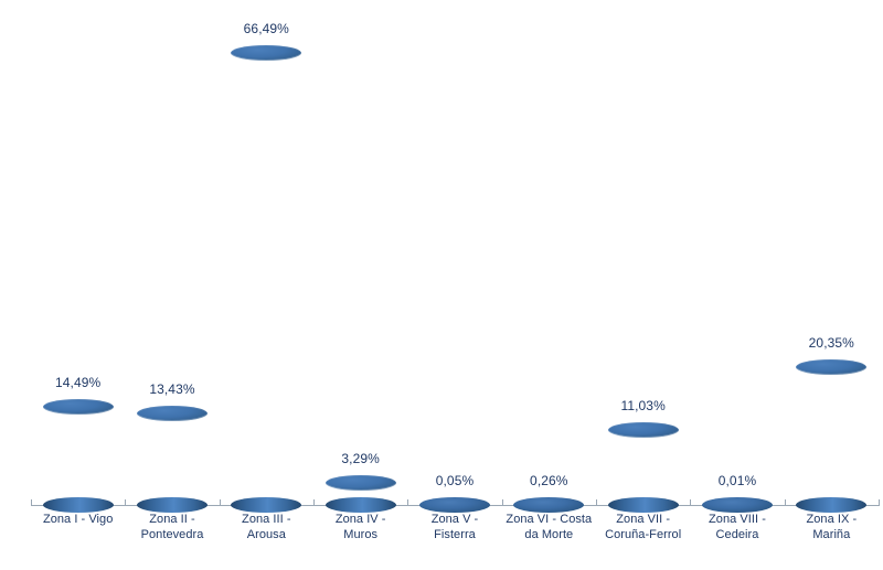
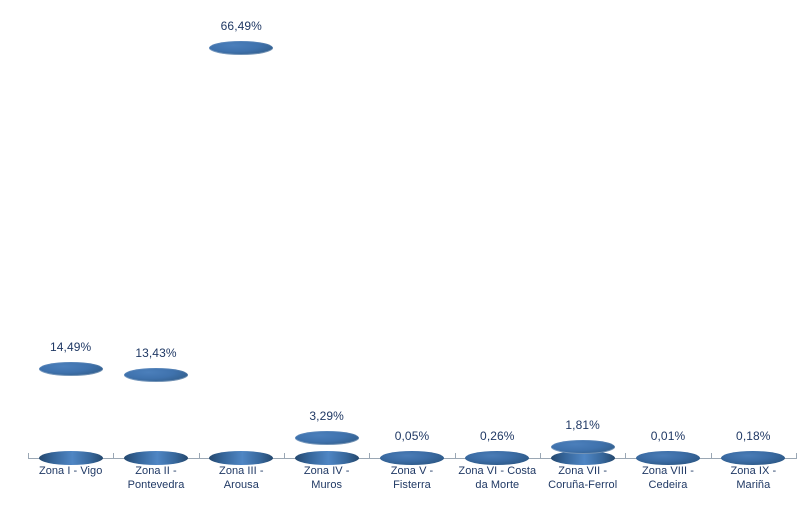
Zona VII - Coruña-Ferrol: 11,03% -> 1,81%
Zona IX - Mariña: 20,35% -> 0,18%
